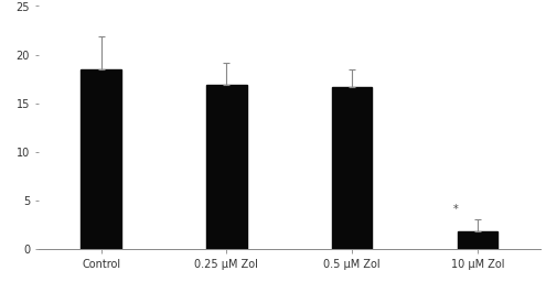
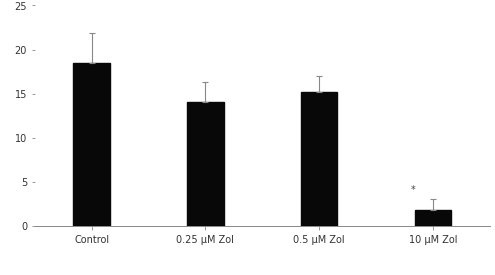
0.25 μM Zol: 16.9 -> 14.0
0.5 μM Zol: 16.7 -> 15.2
